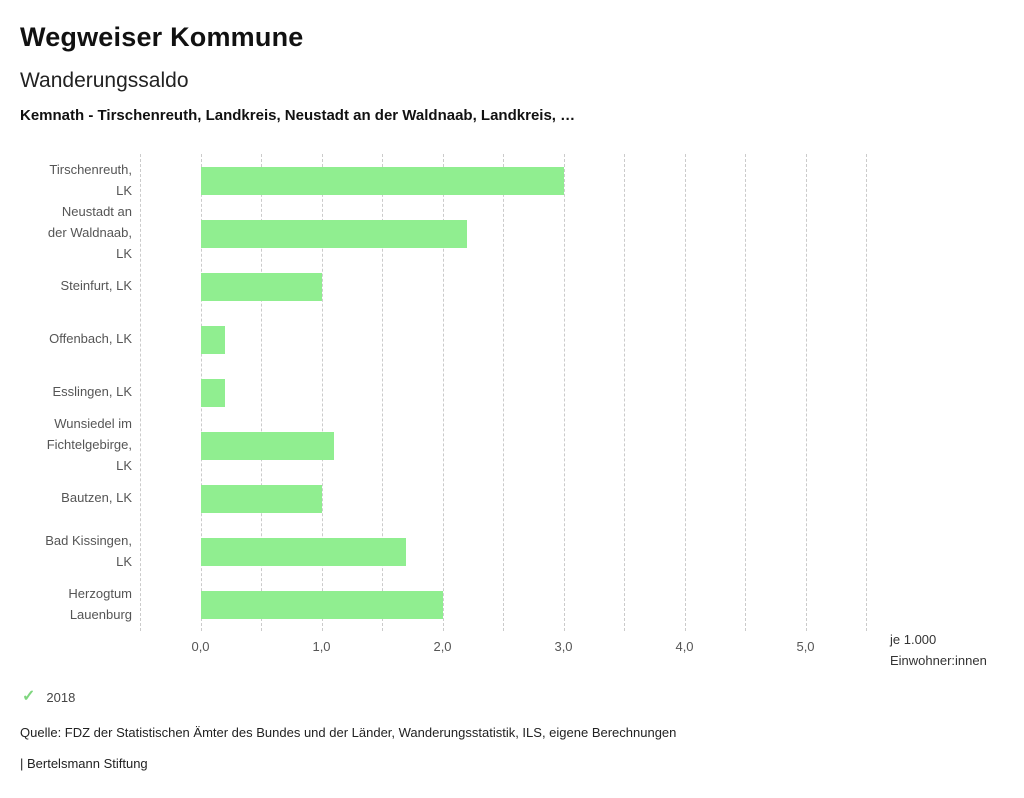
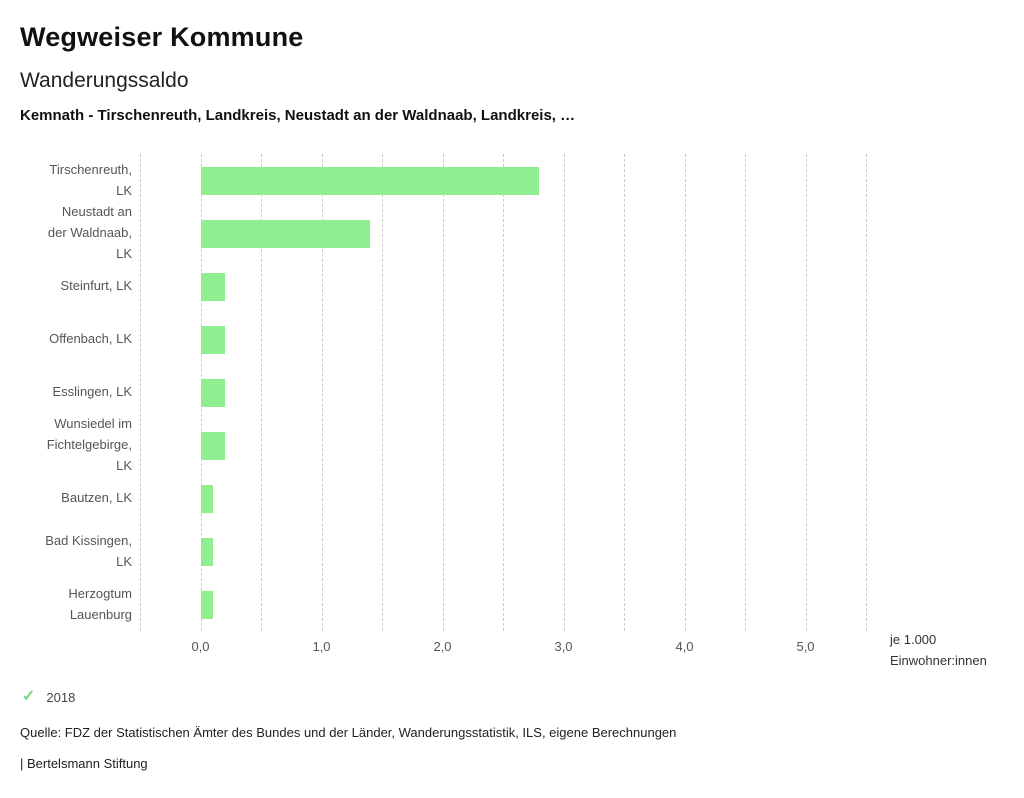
Tirschenreuth, LK: 3,0 -> 2,8
Neustadt an der Waldnaab, LK: 2,2 -> 1,4
Steinfurt, LK: 1,0 -> 0,2
Wunsiedel im Fichtelgebirge, LK: 1,1 -> 0,2
Bautzen, LK: 1,0 -> 0,1
Bad Kissingen, LK: 1,7 -> 0,1
Herzogtum Lauenburg: 2,0 -> 0,1
